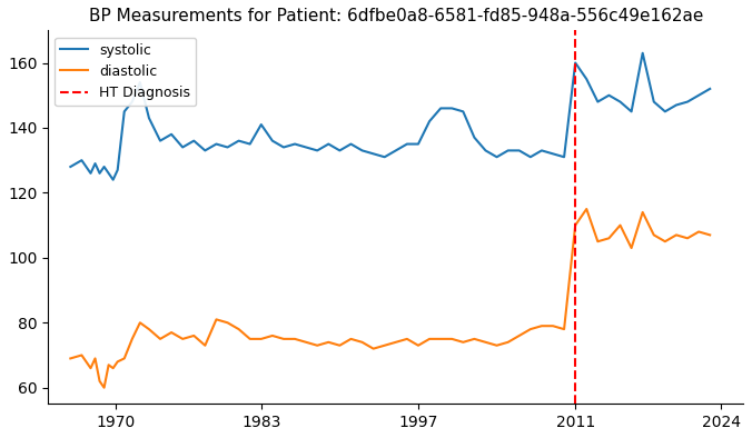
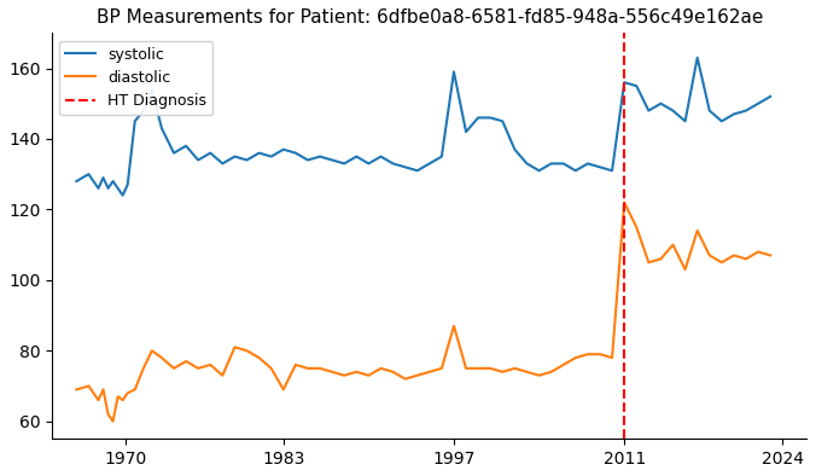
systolic/1983: 141 -> 137
diastolic/1983: 75 -> 69
systolic/1997: 135 -> 159
diastolic/1997: 73 -> 87
systolic/2011: 160 -> 156
diastolic/2011: 110 -> 122
